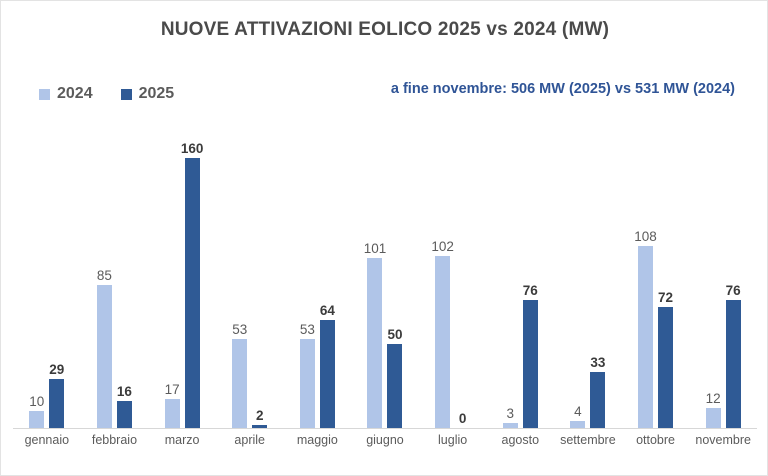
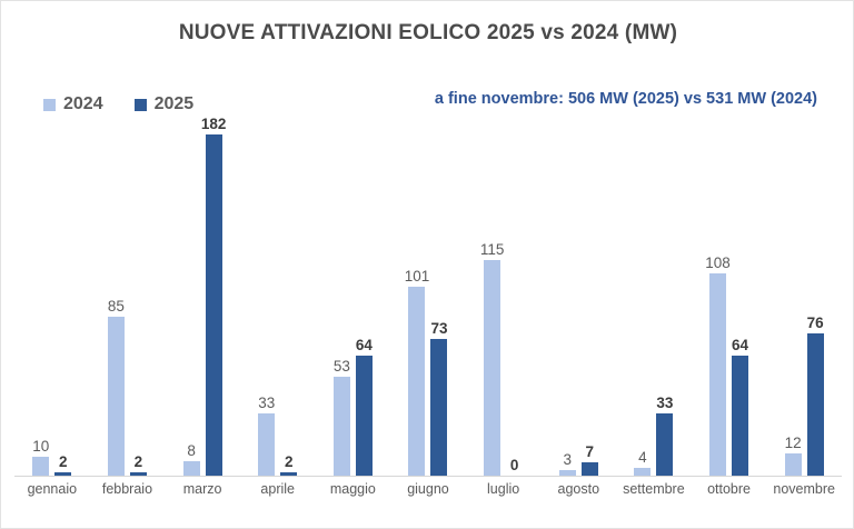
2025/gennaio: 29 -> 2
2025/febbraio: 16 -> 2
2024/marzo: 17 -> 8
2025/marzo: 160 -> 182
2024/aprile: 53 -> 33
2025/giugno: 50 -> 73
2024/luglio: 102 -> 115
2025/agosto: 76 -> 7
2025/ottobre: 72 -> 64
